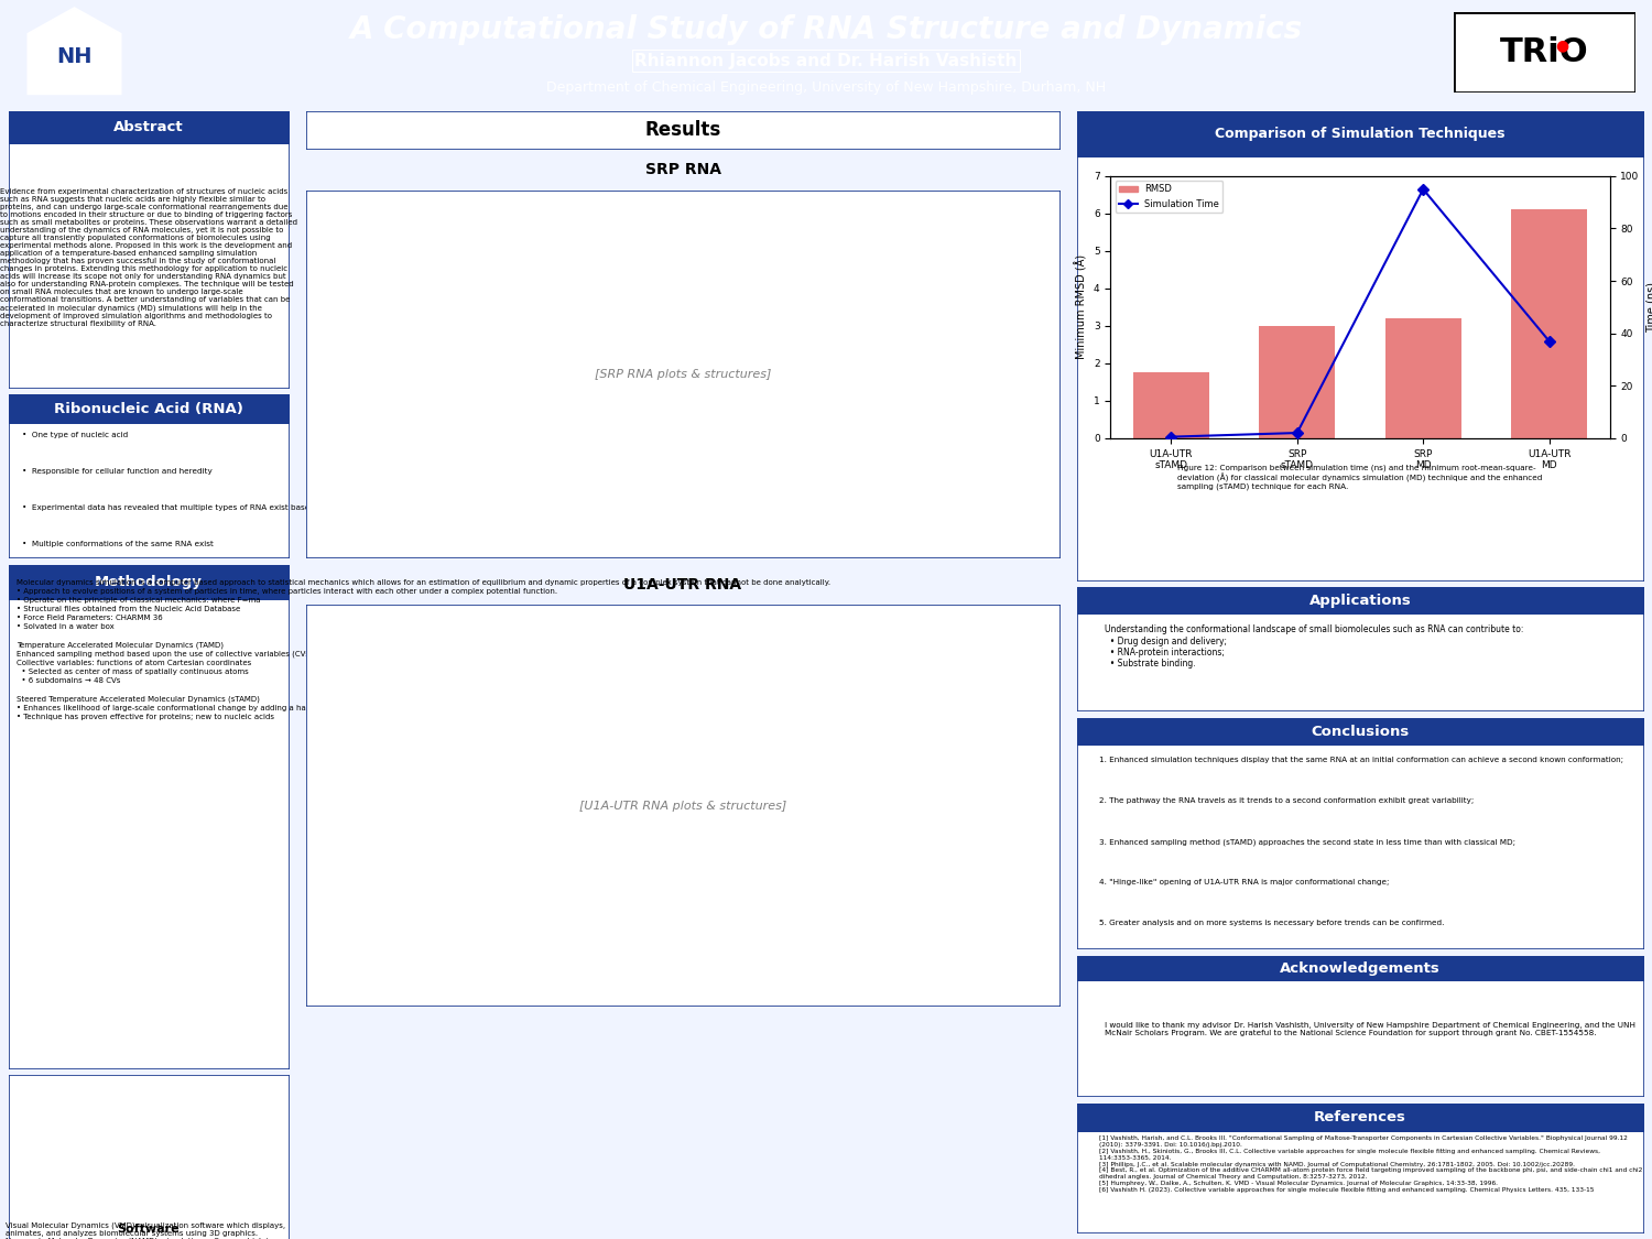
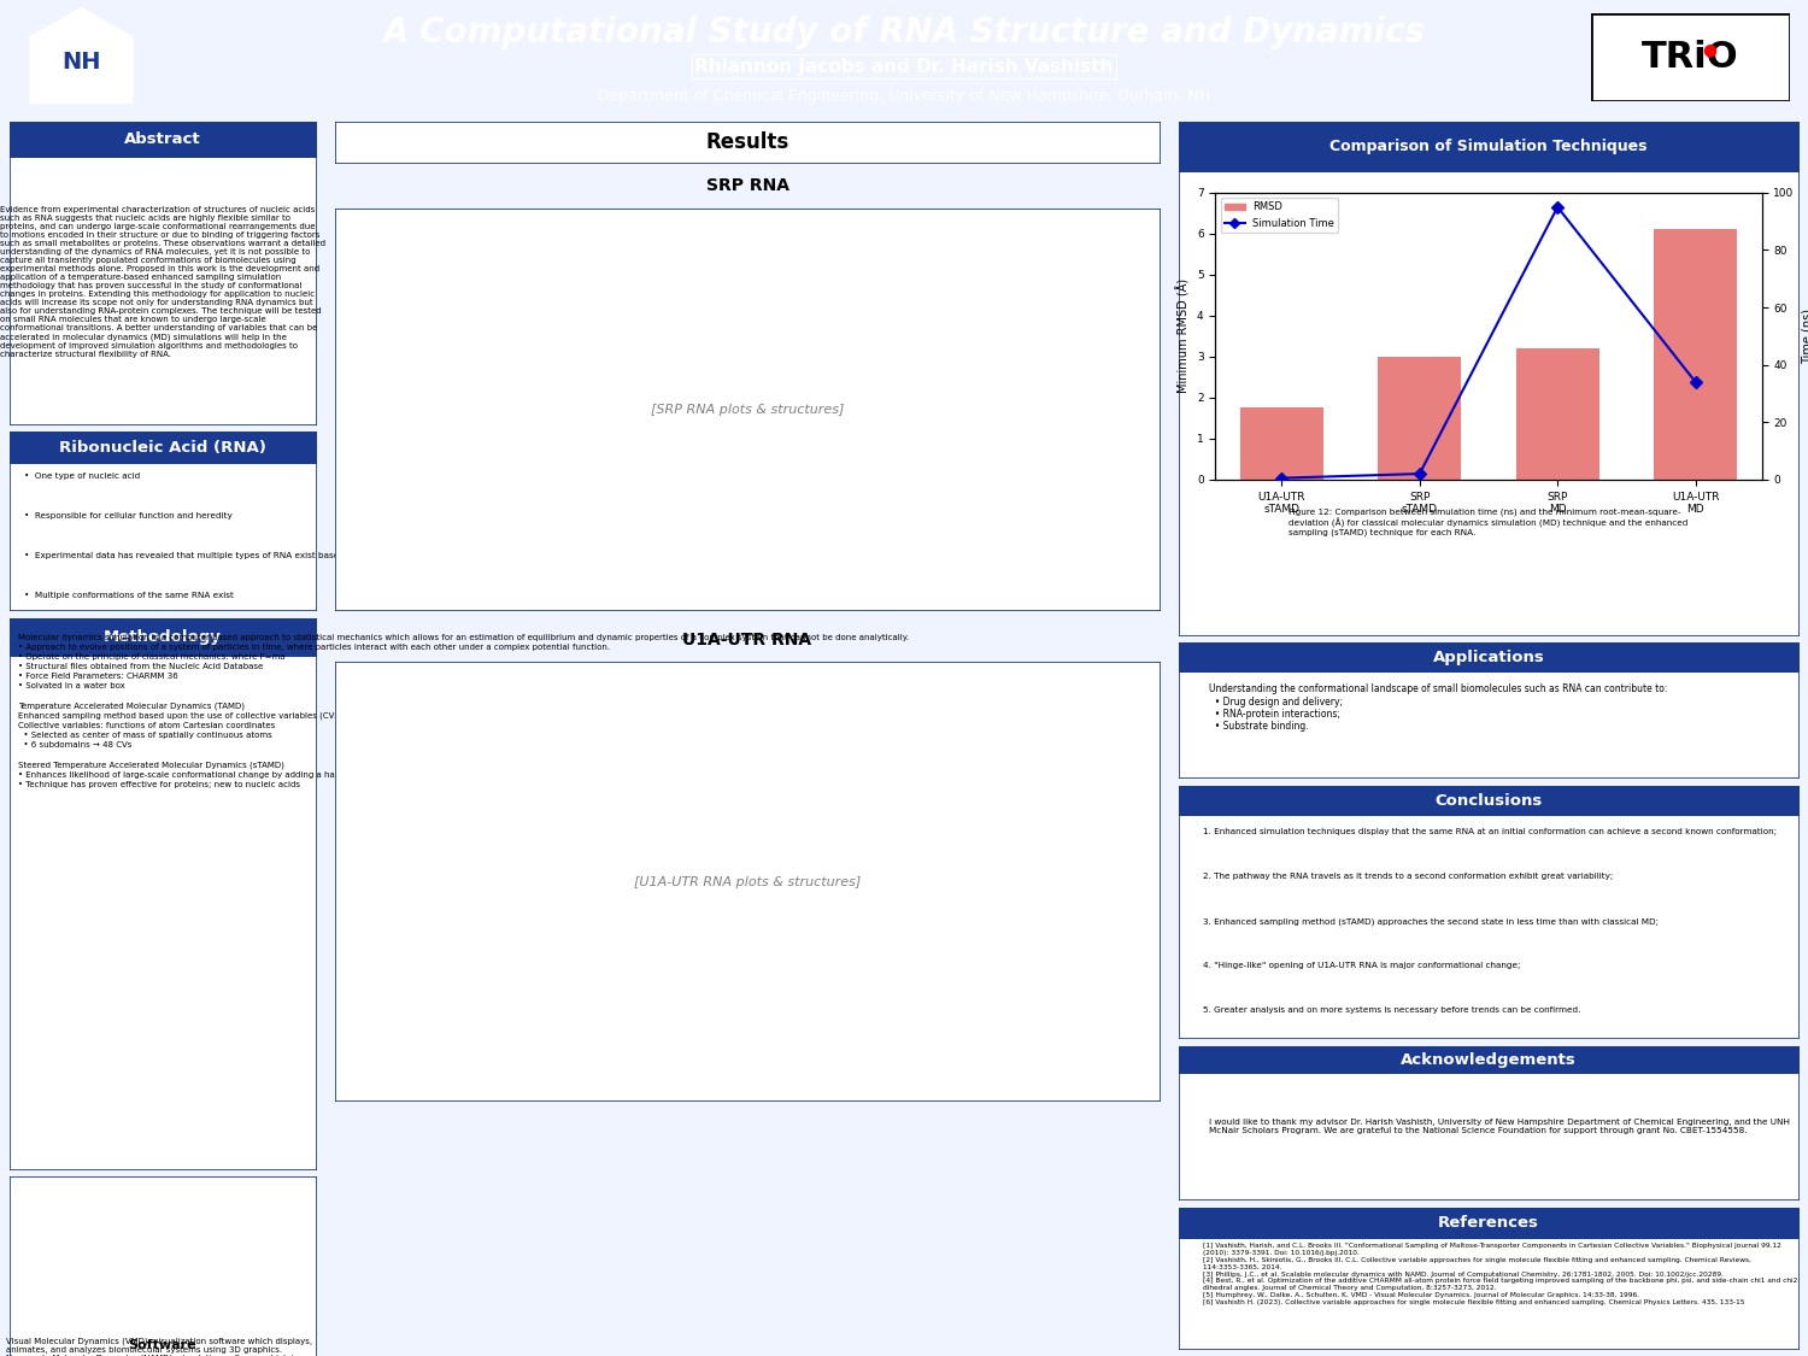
Simulation Time/U1A-UTR MD: 37.0 -> 34.0
